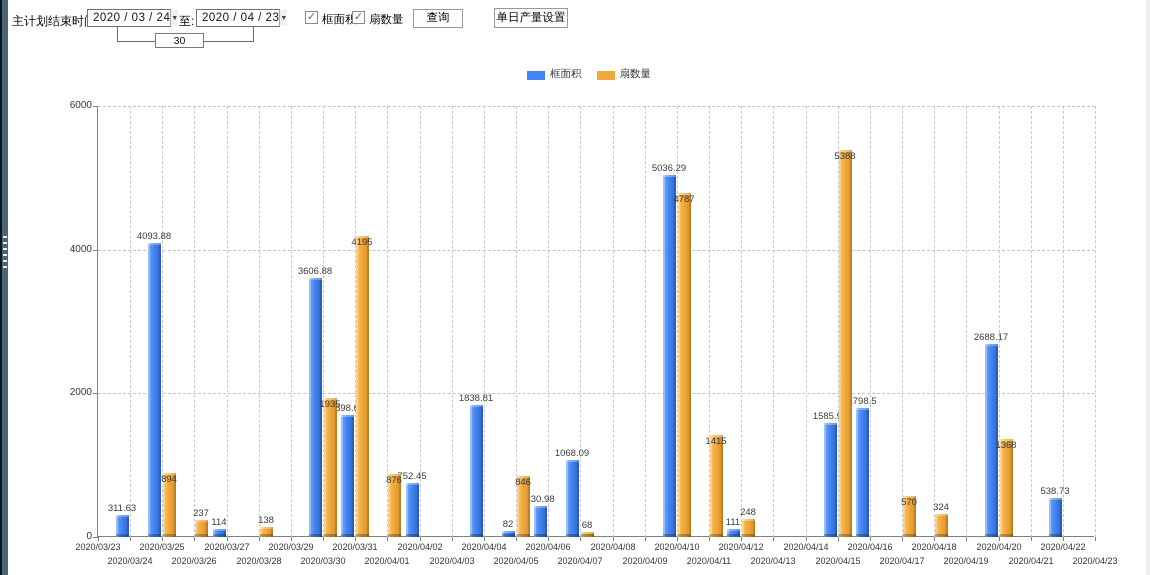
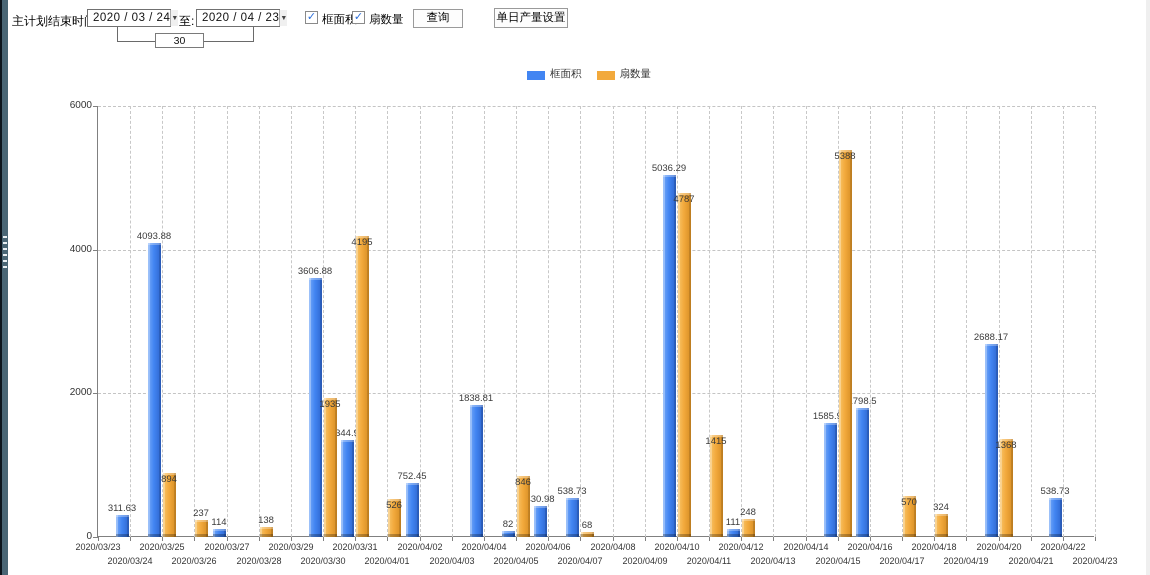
框面积/2020/03/31: 1698.65 -> 1344.95
扇数量/2020/04/01: 876 -> 526
框面积/2020/04/07: 1068.09 -> 538.73
